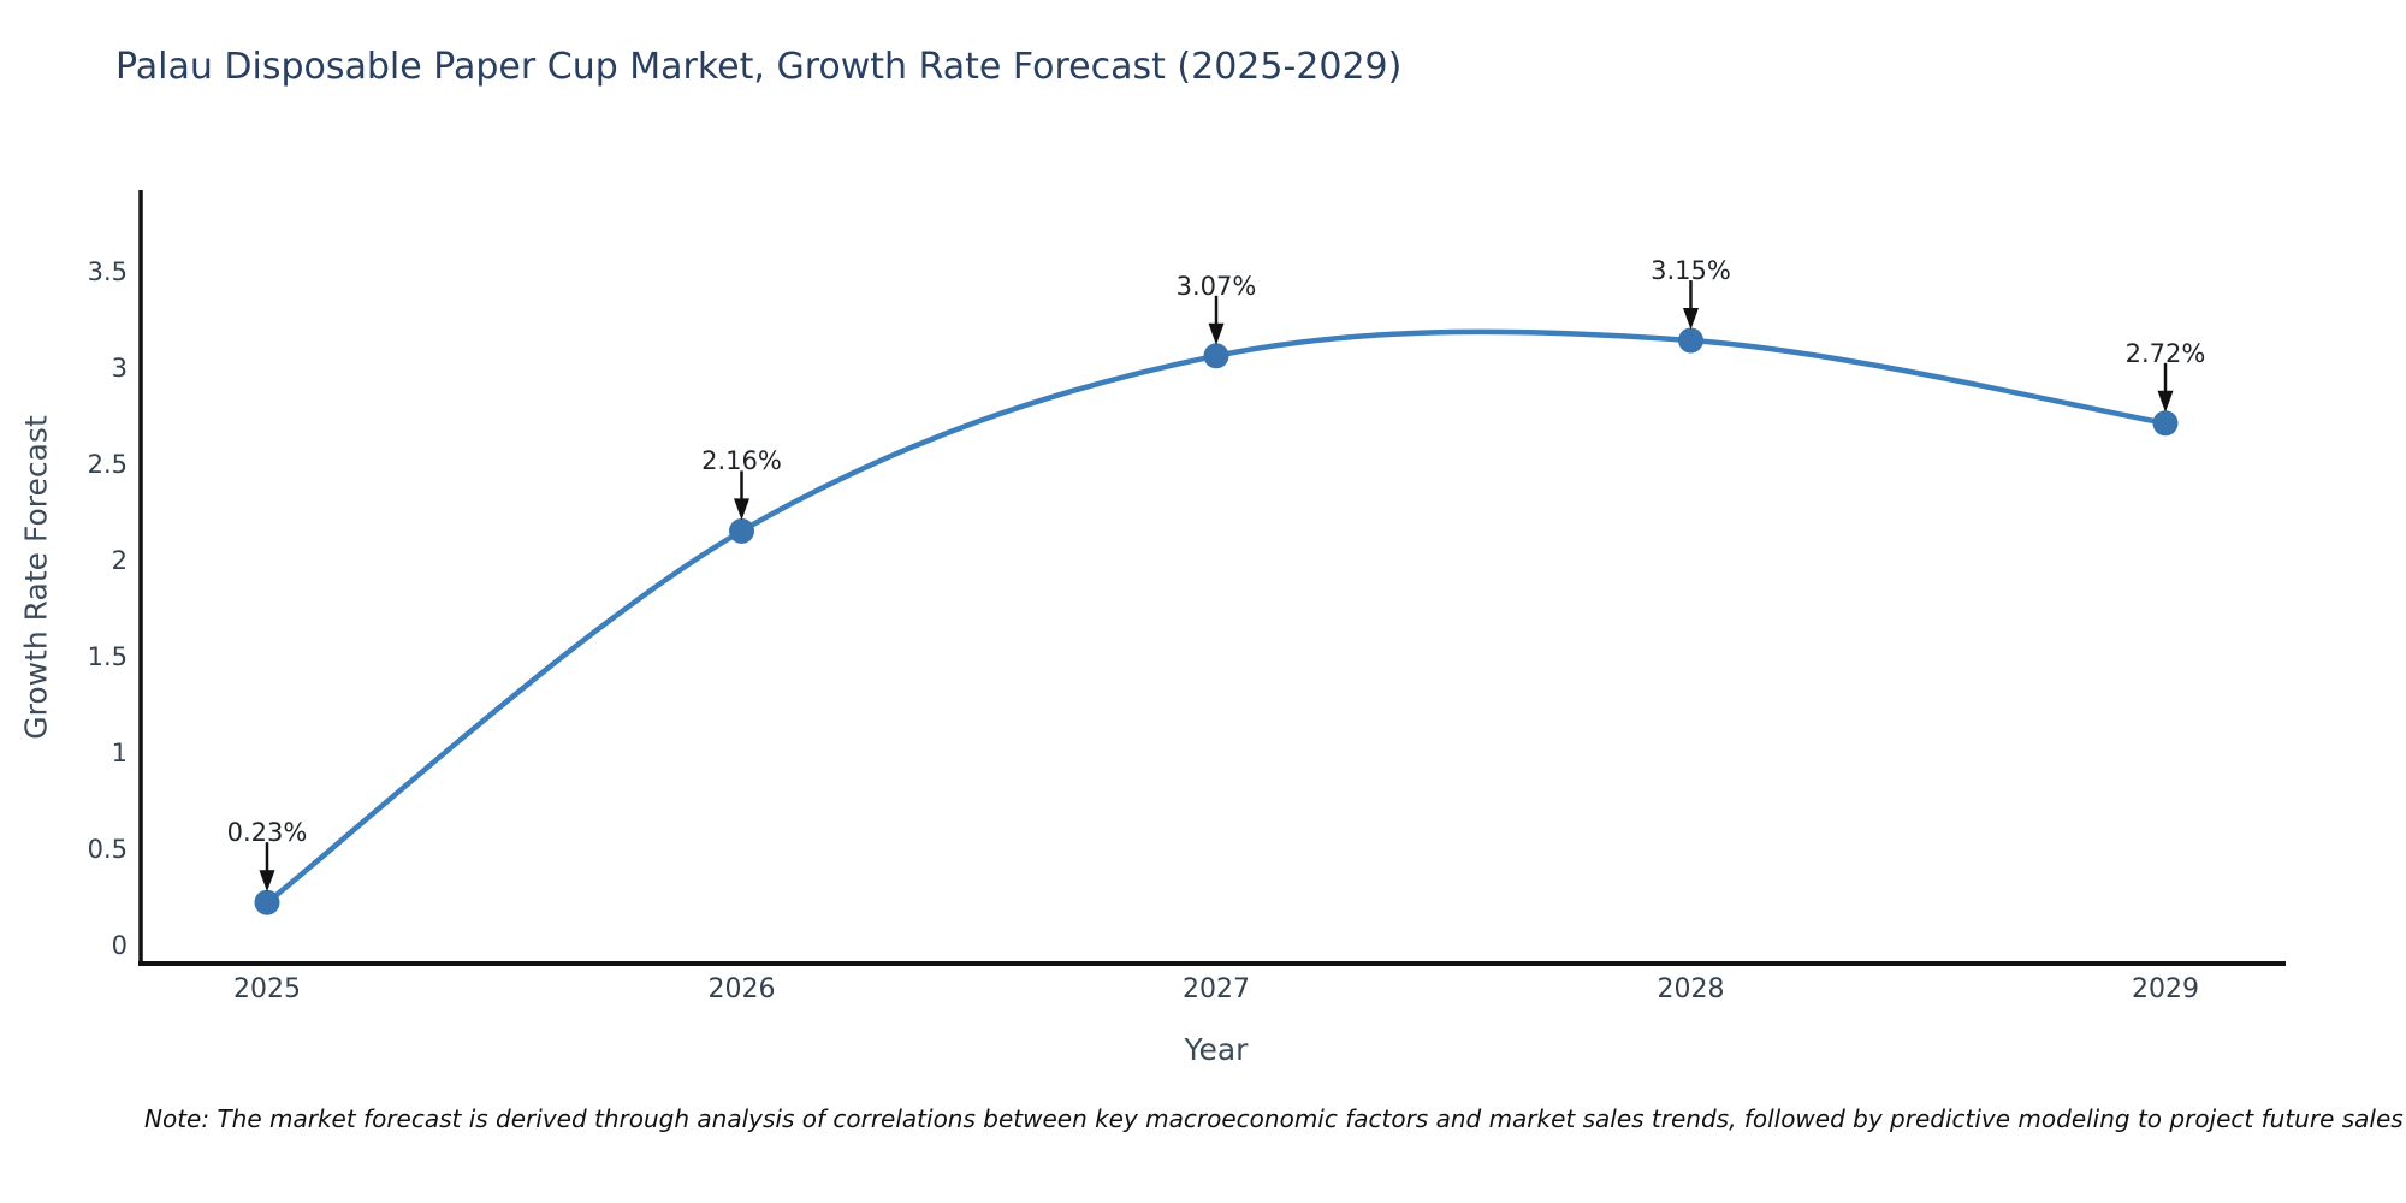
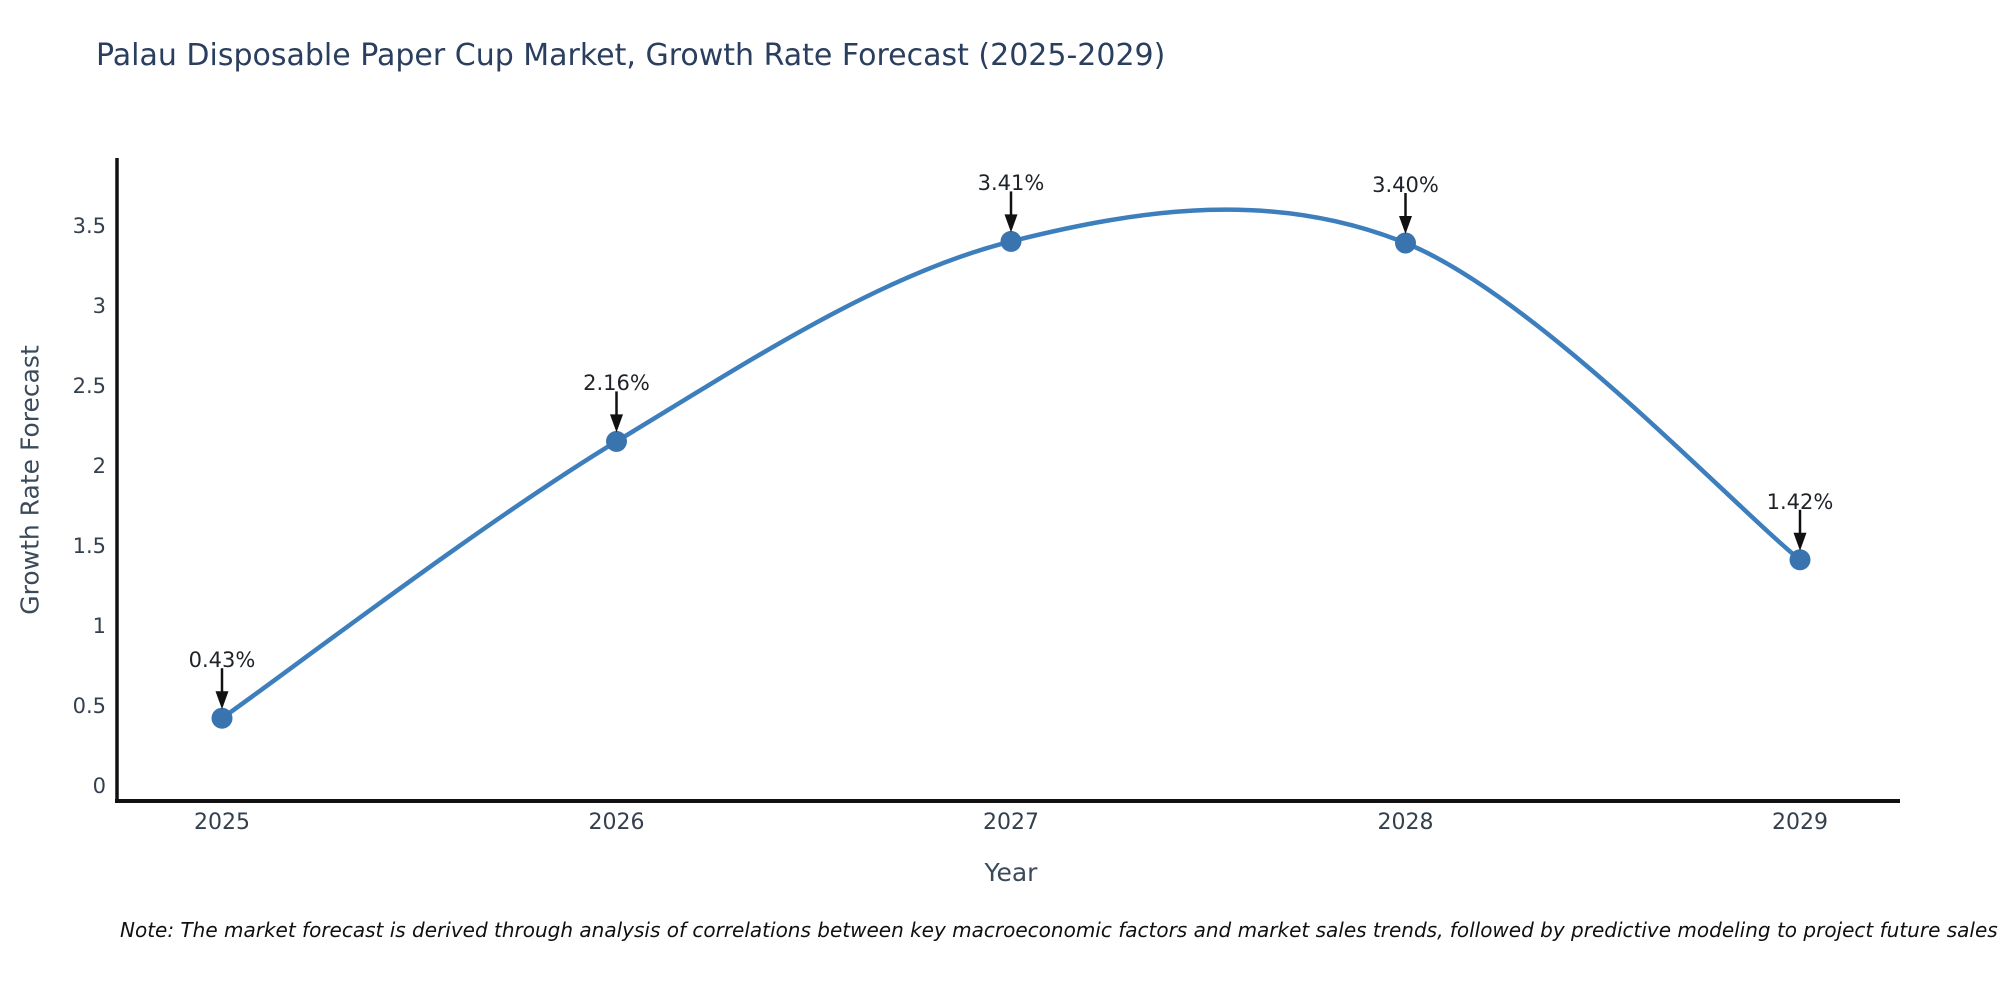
2025: 0.23% -> 0.43%
2027: 3.07% -> 3.41%
2028: 3.15% -> 3.40%
2029: 2.72% -> 1.42%
